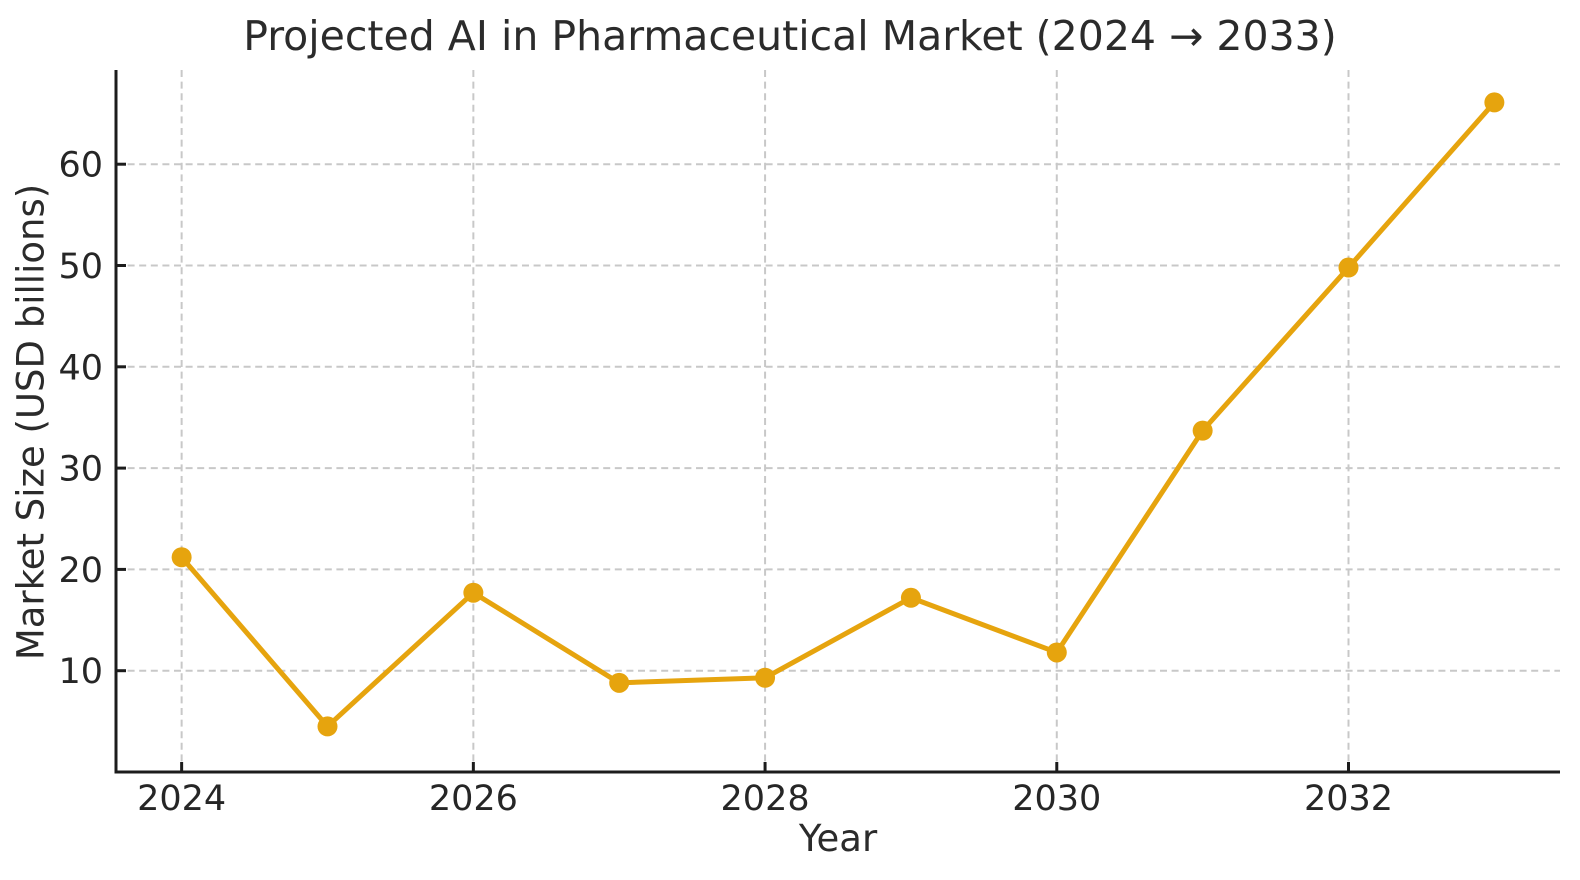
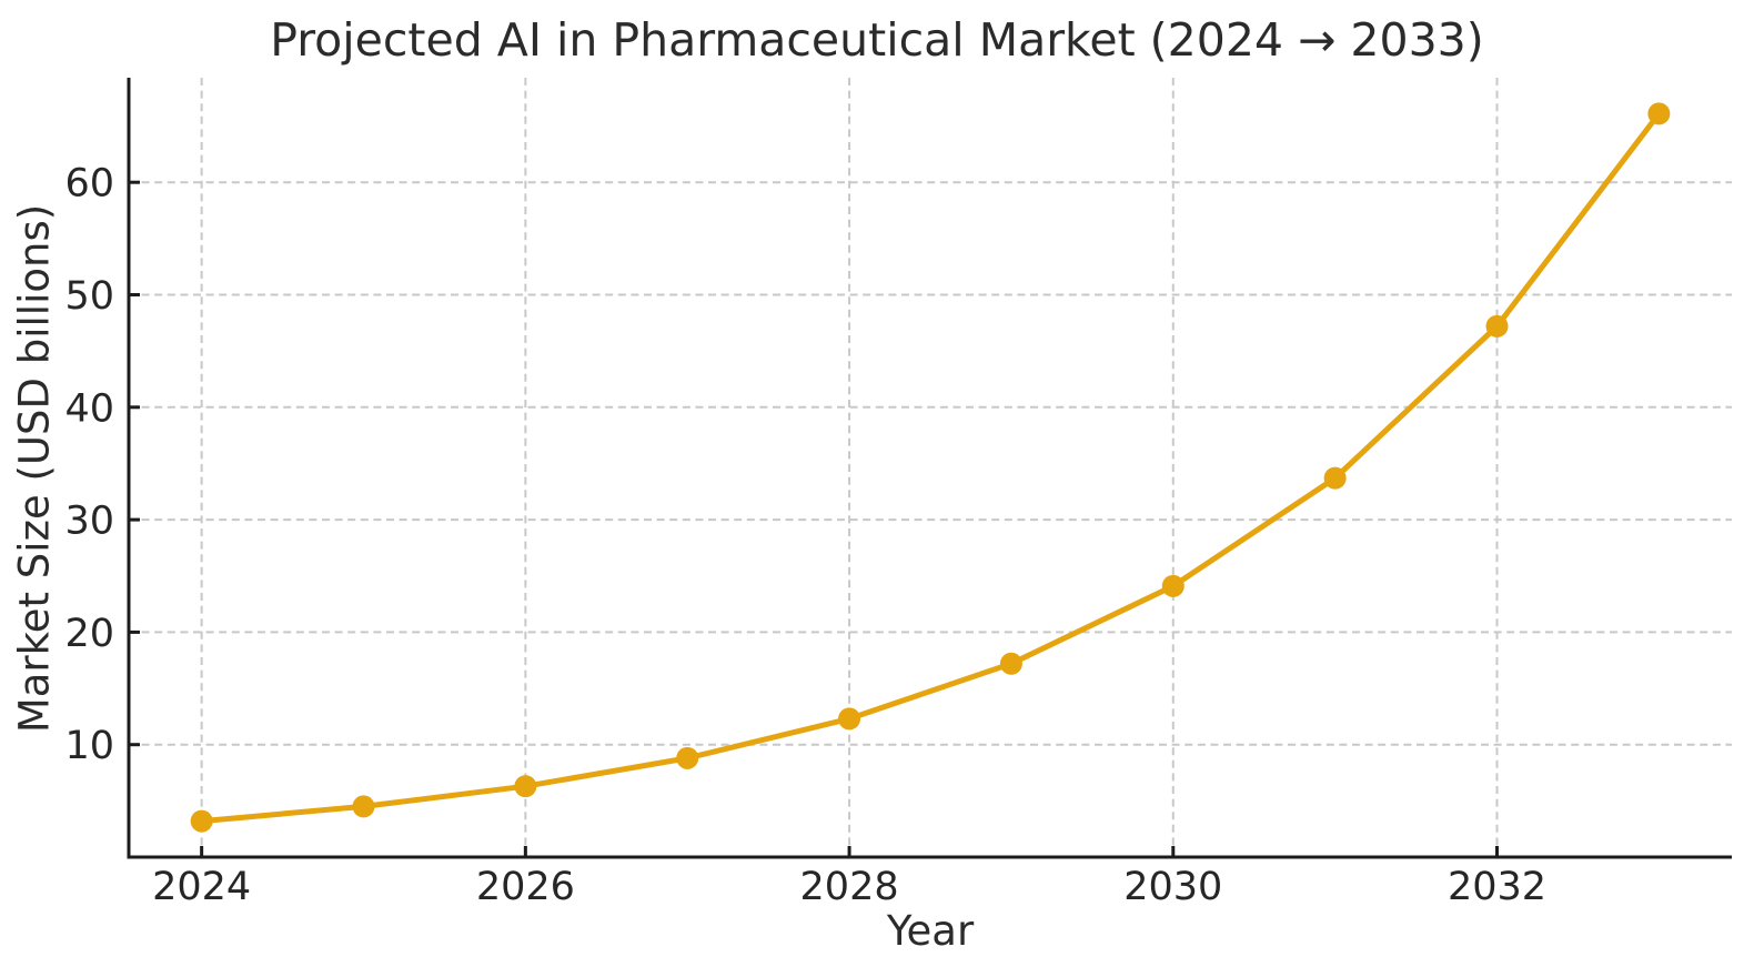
2024: 21.2 -> 3.2
2026: 17.7 -> 6.3
2028: 9.3 -> 12.3
2030: 11.8 -> 24.1
2032: 49.8 -> 47.2
